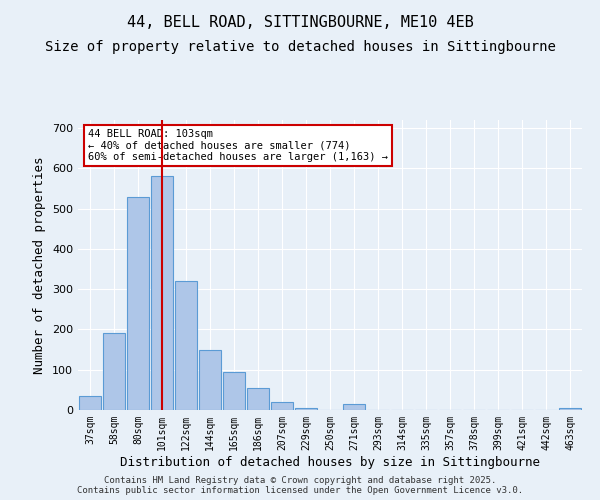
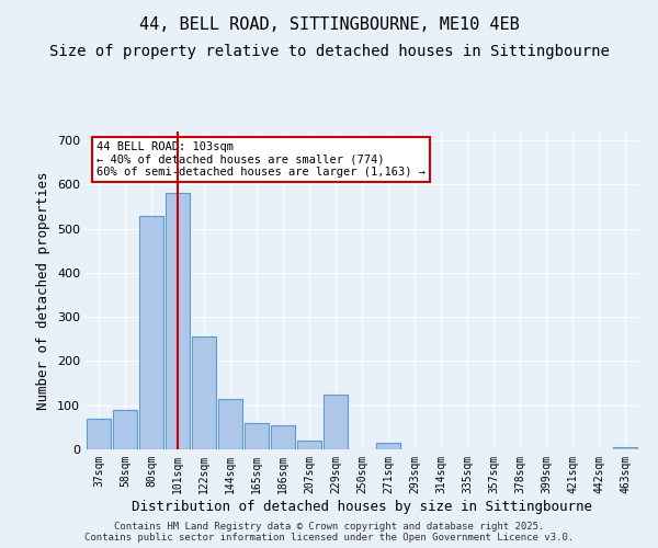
37sqm: 35 -> 70
58sqm: 190 -> 90
122sqm: 320 -> 255
144sqm: 150 -> 115
165sqm: 95 -> 60
229sqm: 5 -> 125
